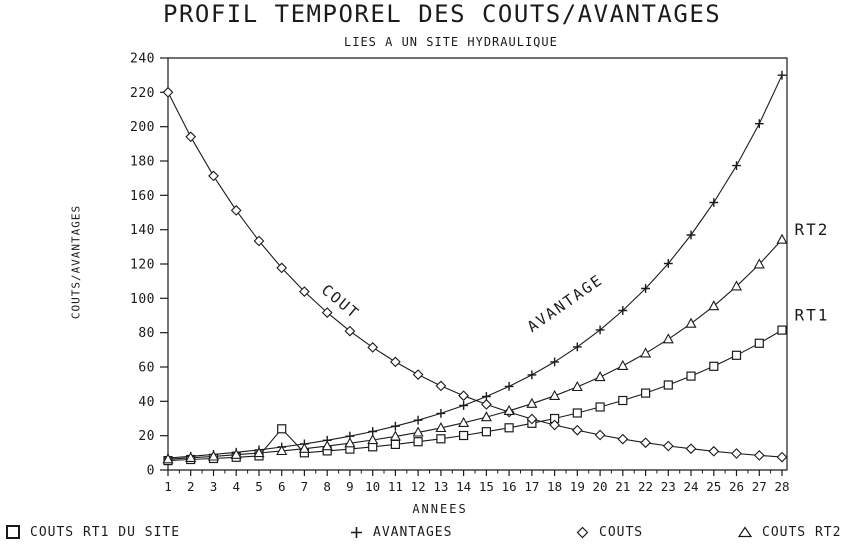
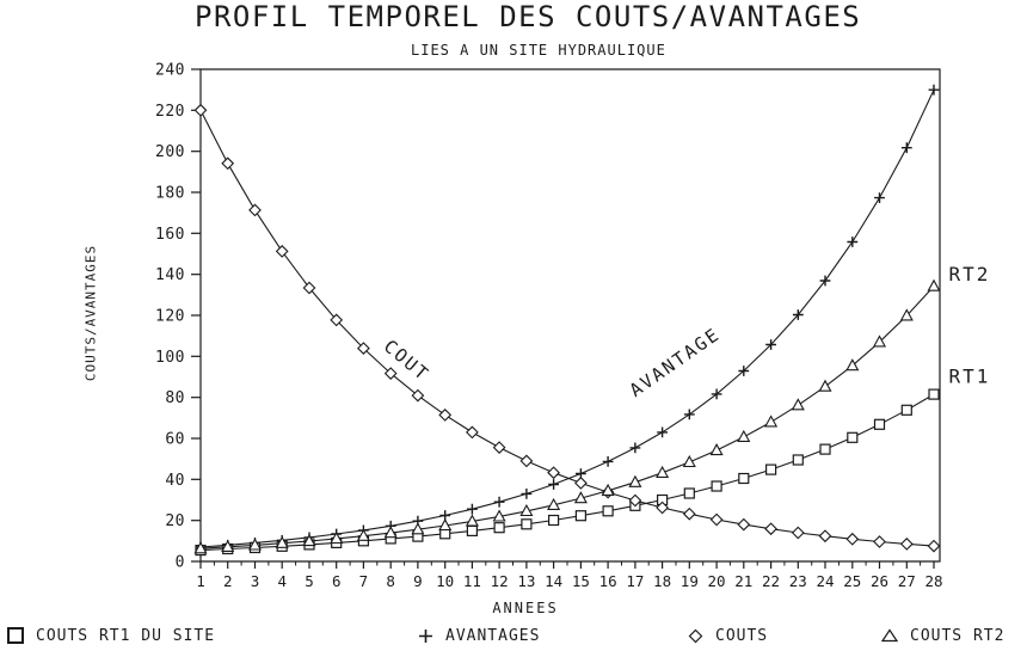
COUTS RT1 DU SITE/6: 24 -> 9
